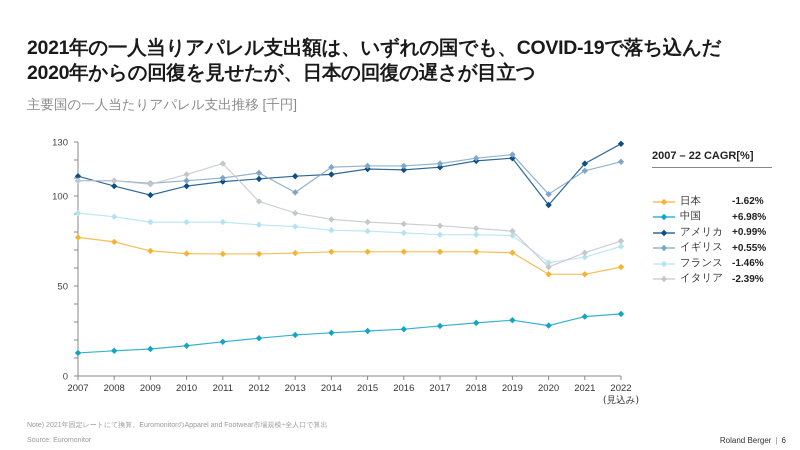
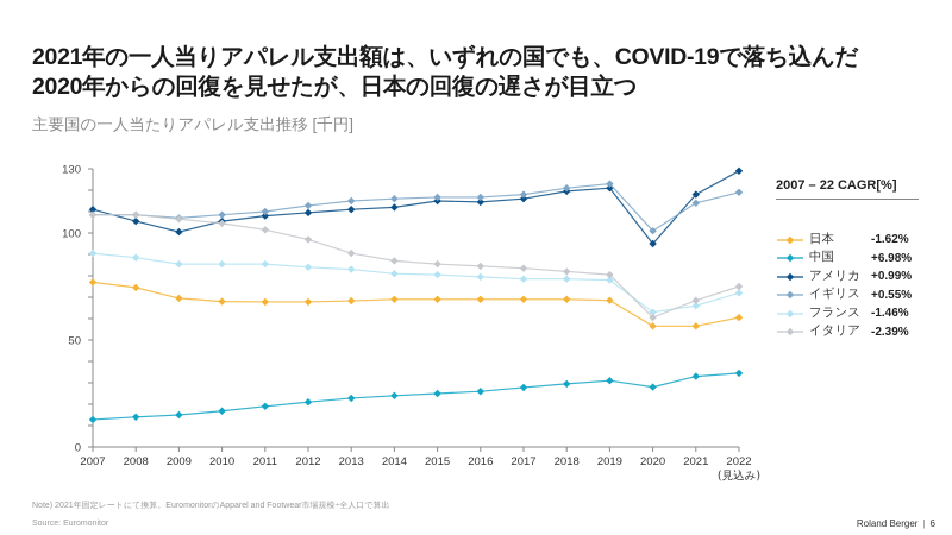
イタリア/2010: 112 -> 104
イタリア/2011: 118 -> 102
イギリス/2013: 102 -> 115
